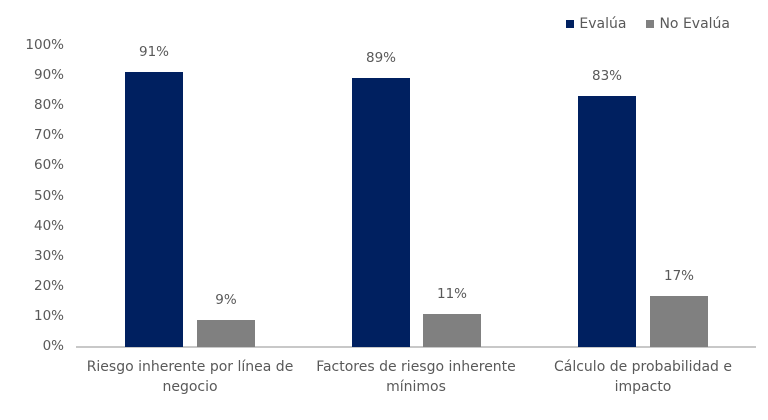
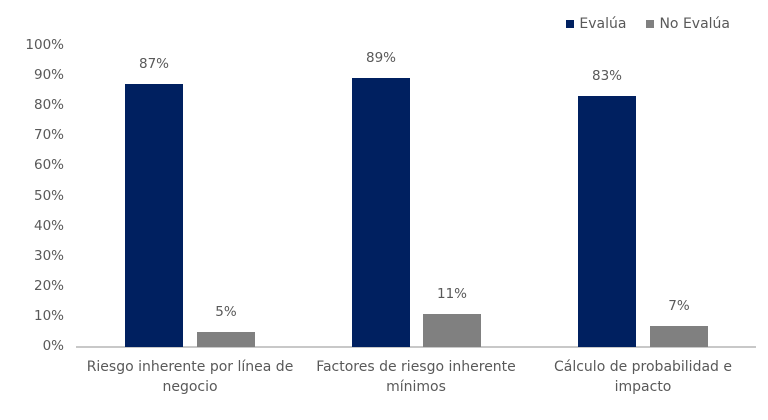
Evalúa/Riesgo inherente por línea de negocio: 91% -> 87%
No Evalúa/Riesgo inherente por línea de negocio: 9% -> 5%
No Evalúa/Cálculo de probabilidad e impacto: 17% -> 7%
